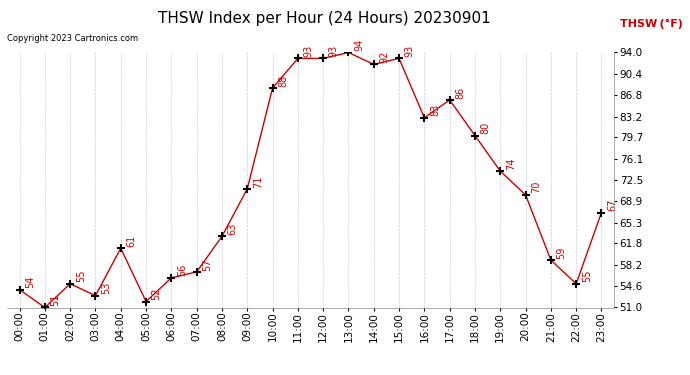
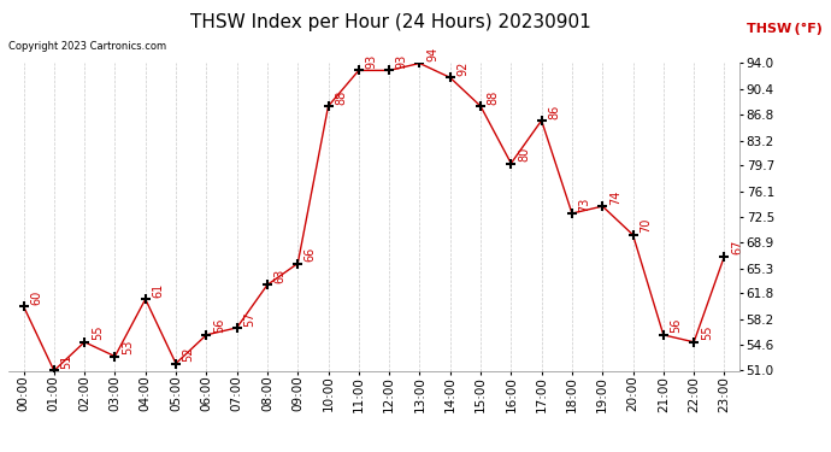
00:00: 54 -> 60
09:00: 71 -> 66
15:00: 93 -> 88
16:00: 83 -> 80
18:00: 80 -> 73
21:00: 59 -> 56
